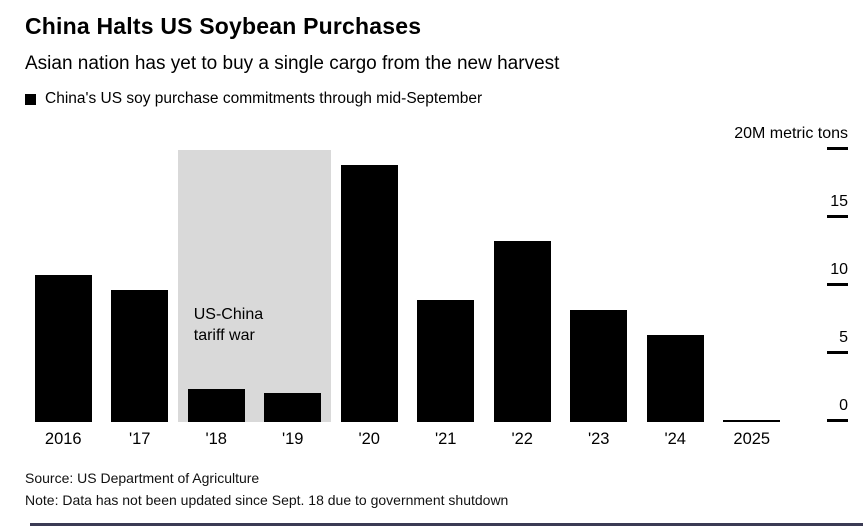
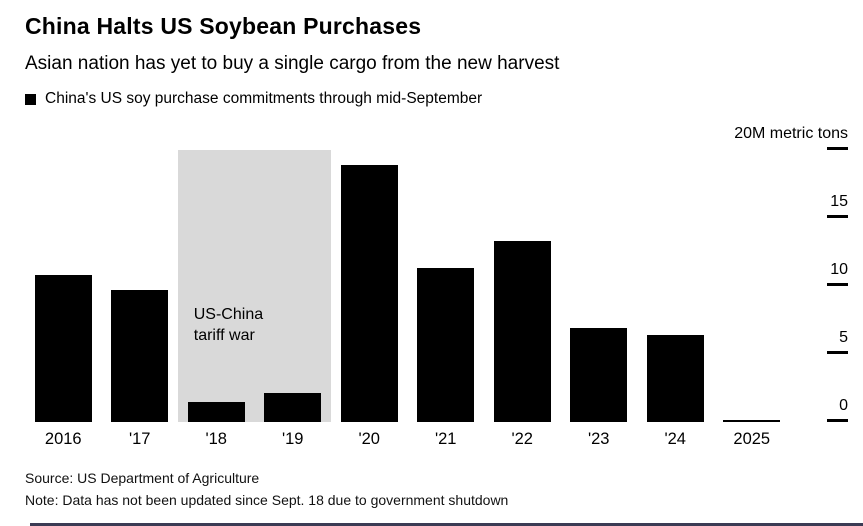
'18: 2.4 -> 1.5
'21: 9.0 -> 11.3
'23: 8.2 -> 6.9
